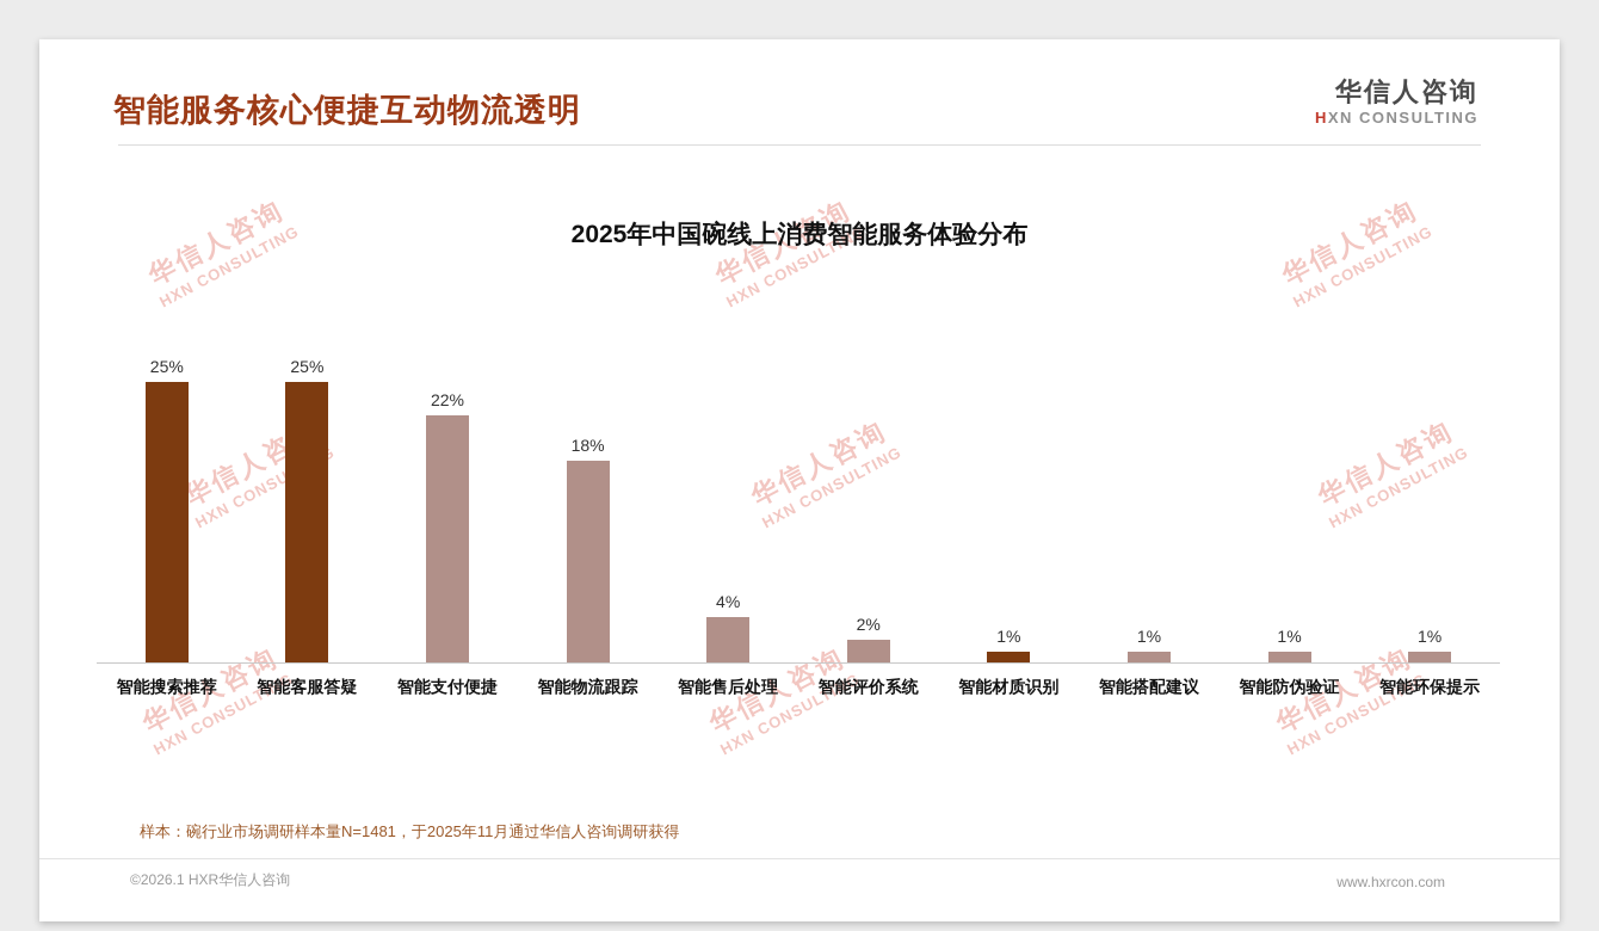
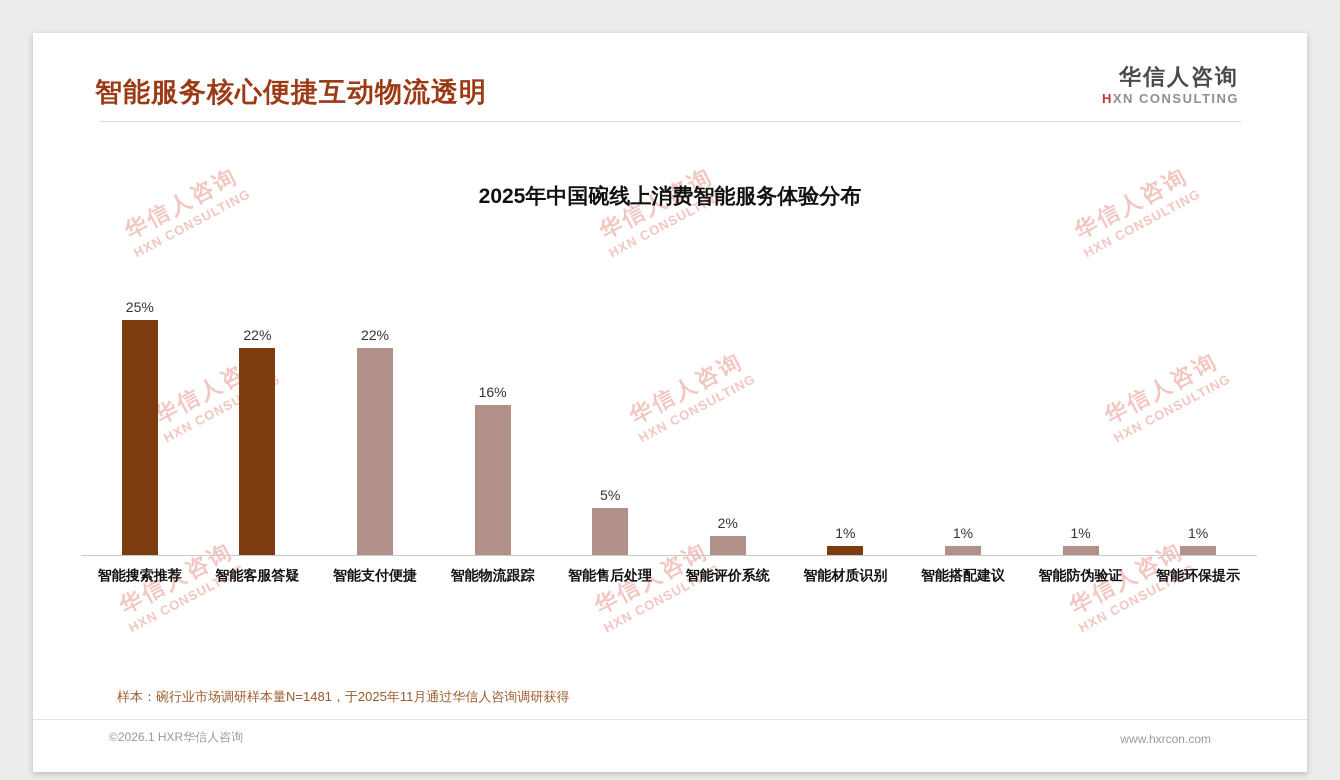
智能客服答疑: 25% -> 22%
智能物流跟踪: 18% -> 16%
智能售后处理: 4% -> 5%
